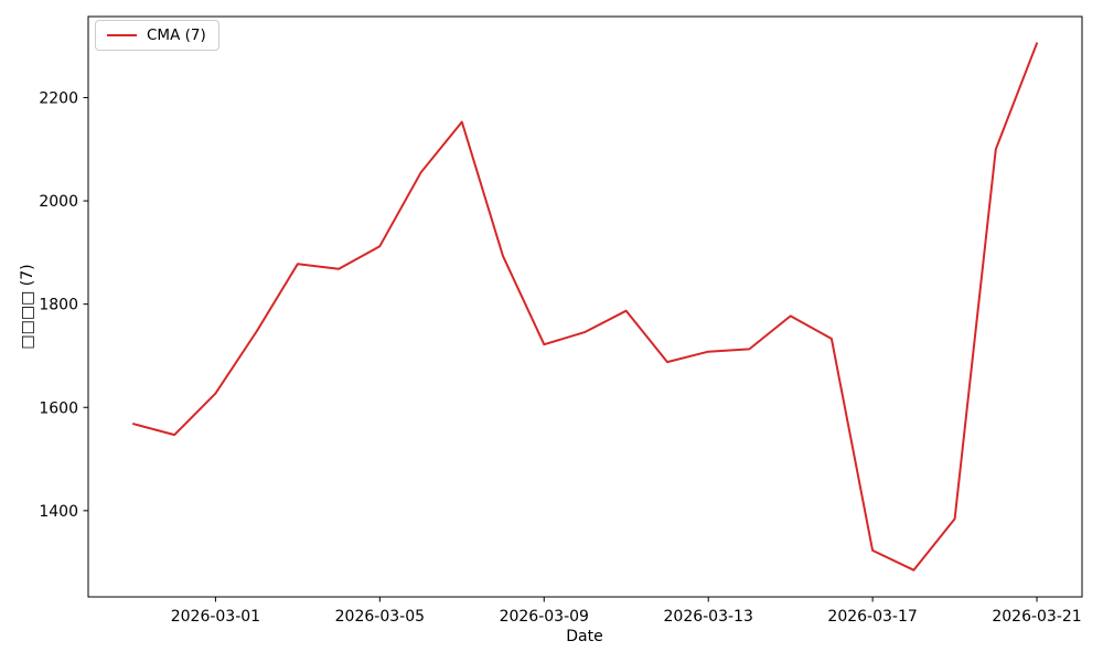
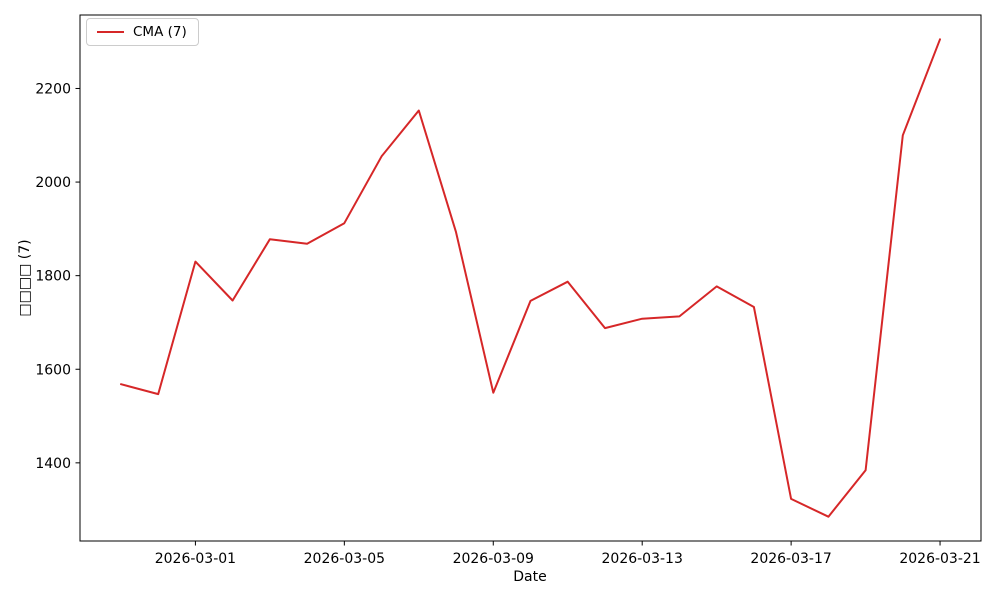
2026-03-01: 1630 -> 1830
2026-03-09: 1720 -> 1550
